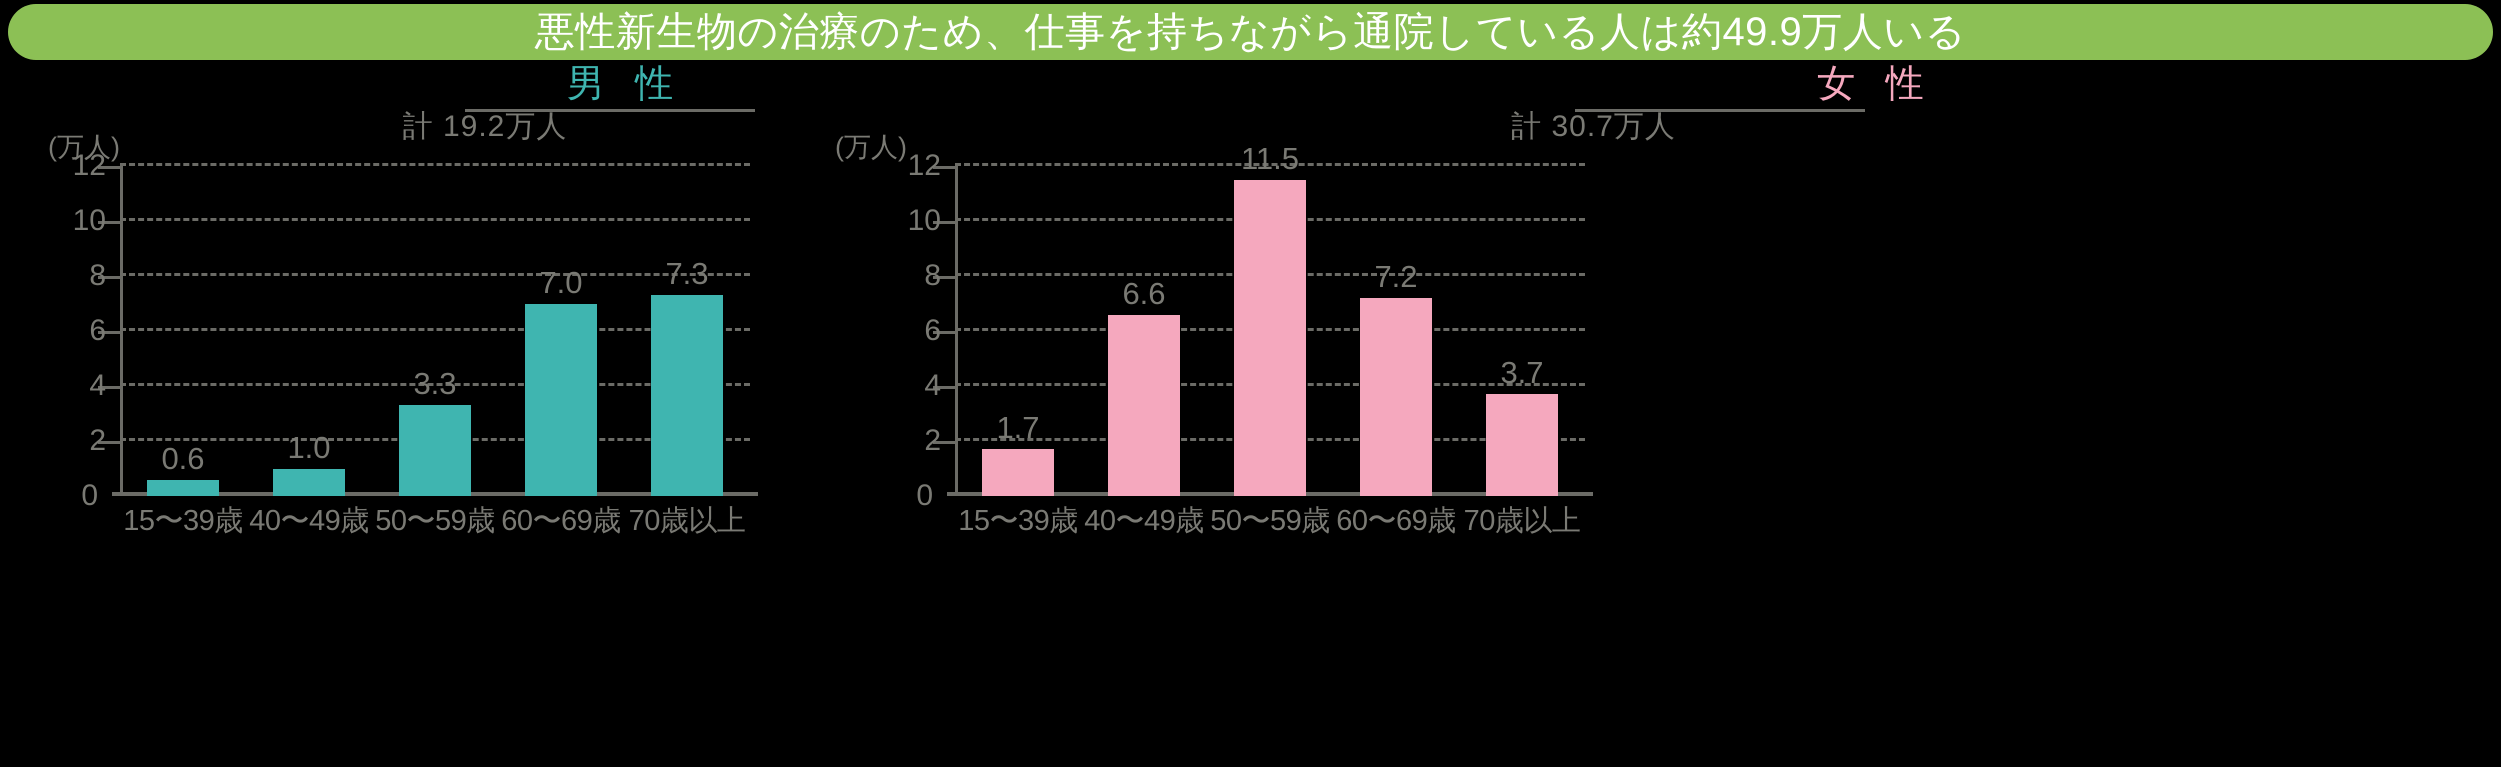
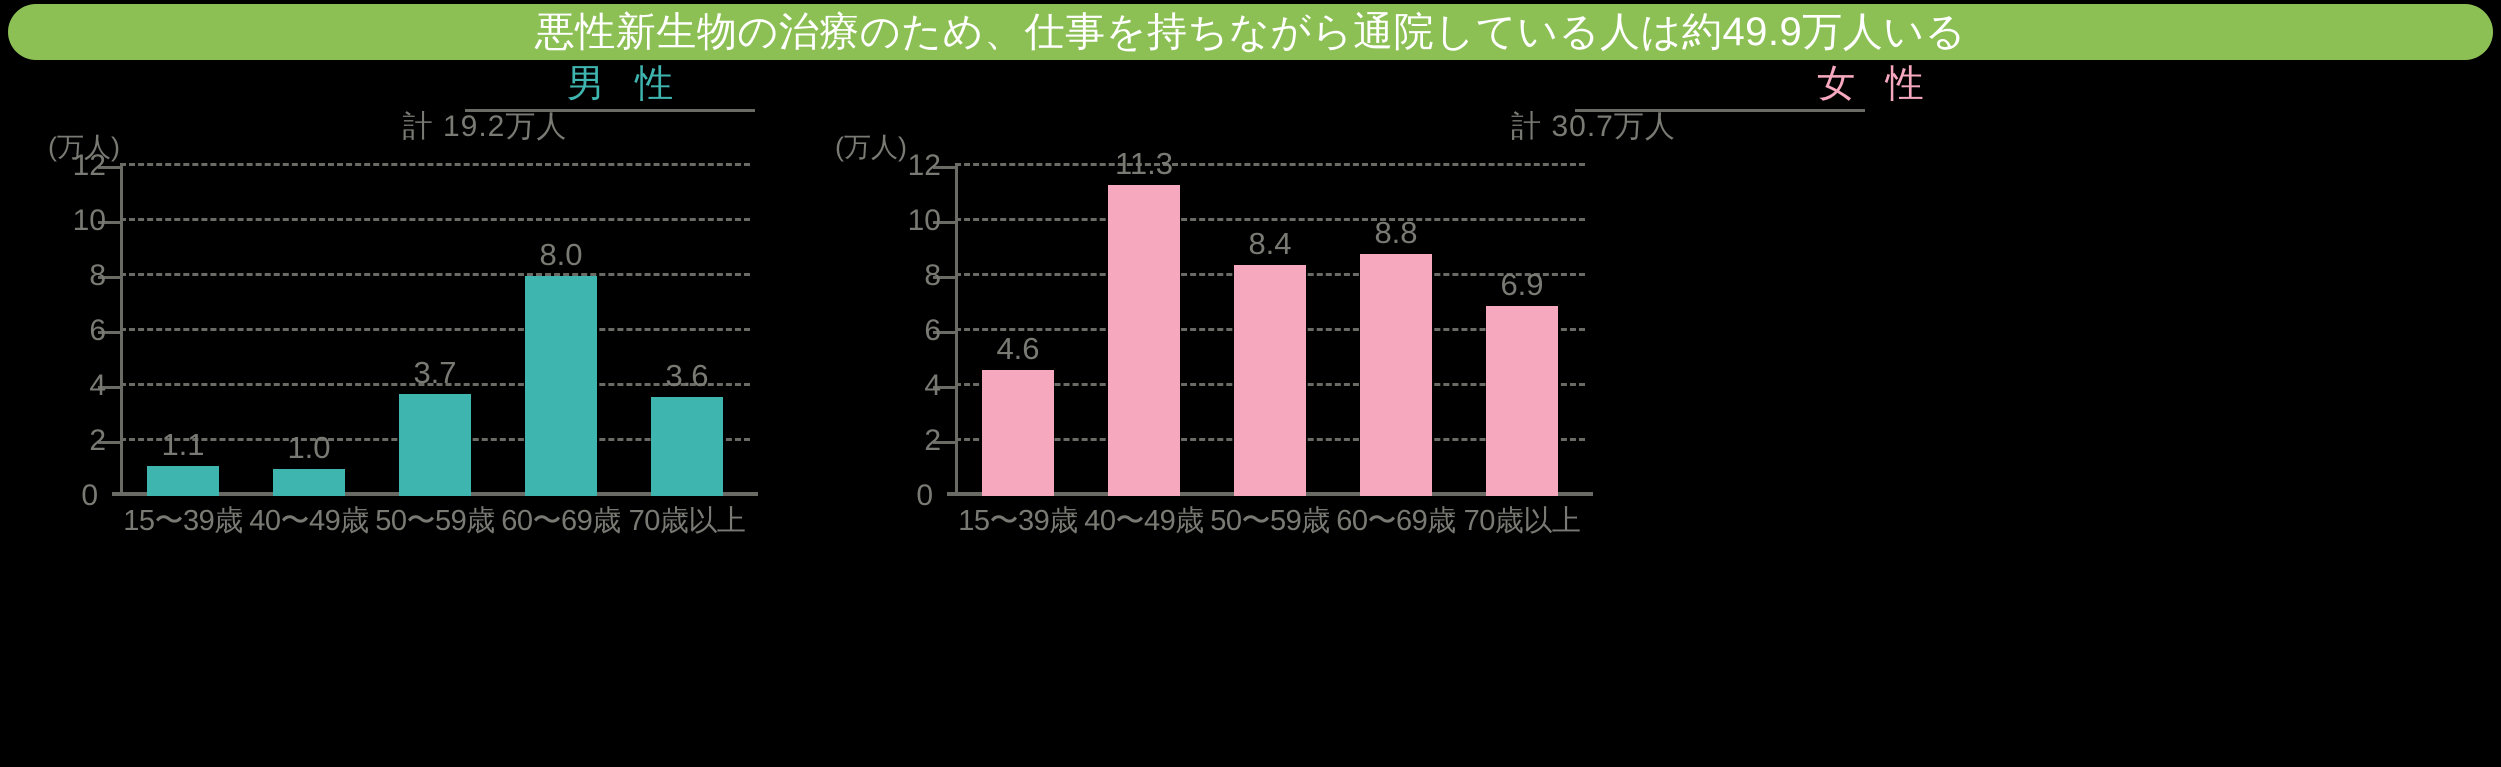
男 性/15〜39歳: 0.6 -> 1.1
男 性/50〜59歳: 3.3 -> 3.7
男 性/60〜69歳: 7.0 -> 8.0
男 性/70歳以上: 7.3 -> 3.6
女 性/15〜39歳: 1.7 -> 4.6
女 性/40〜49歳: 6.6 -> 11.3
女 性/50〜59歳: 11.5 -> 8.4
女 性/60〜69歳: 7.2 -> 8.8
女 性/70歳以上: 3.7 -> 6.9
